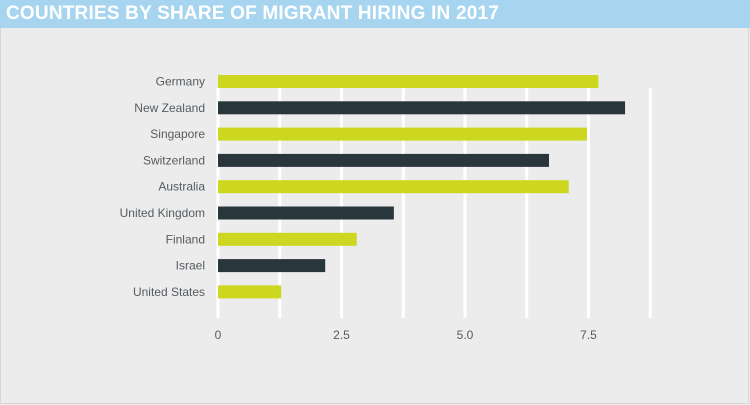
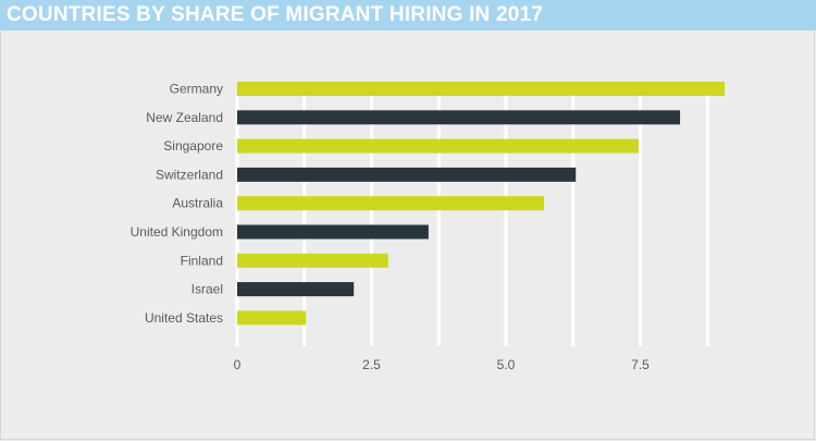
Germany: 7.7 -> 9.1
Switzerland: 6.7 -> 6.3
Australia: 7.1 -> 5.7
